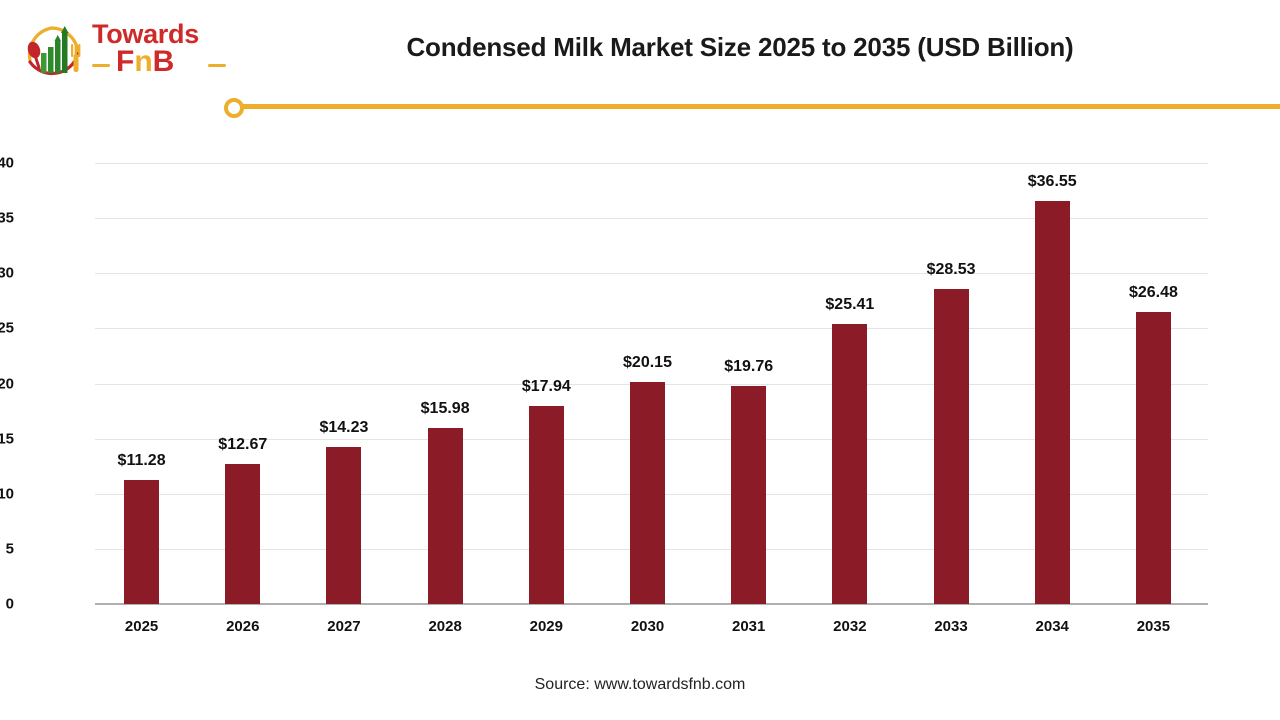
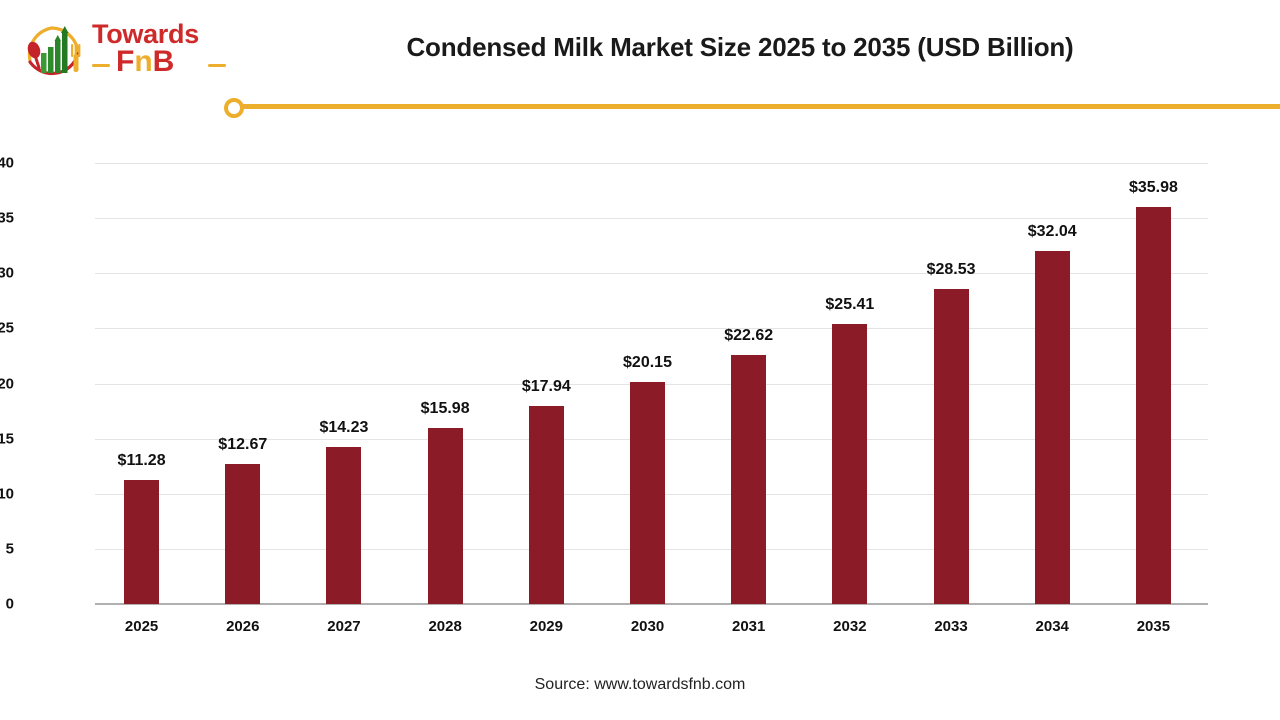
2031: $19.76 -> $22.62
2034: $36.55 -> $32.04
2035: $26.48 -> $35.98
